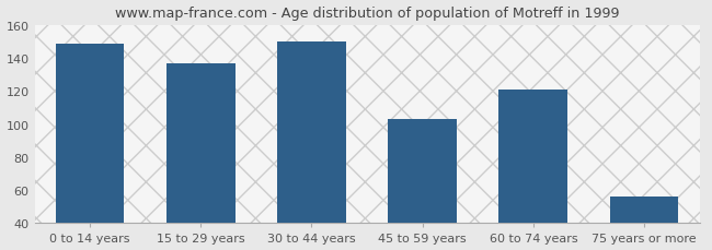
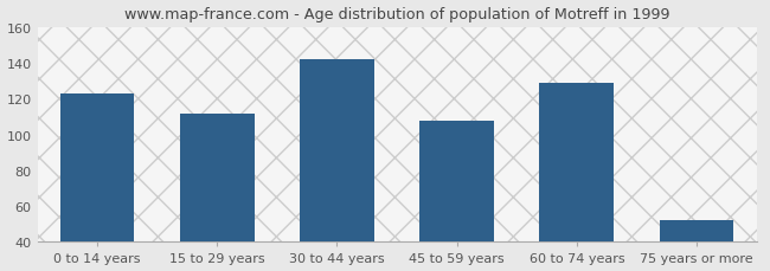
0 to 14 years: 149 -> 123
15 to 29 years: 137 -> 112
30 to 44 years: 150 -> 142
45 to 59 years: 103 -> 108
60 to 74 years: 121 -> 129
75 years or more: 56 -> 52
